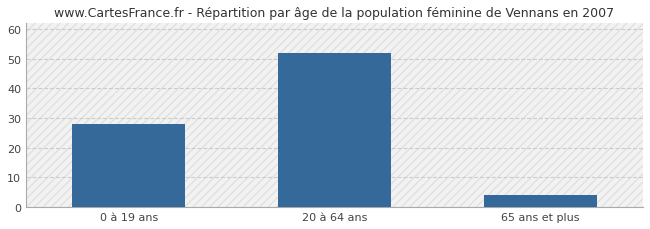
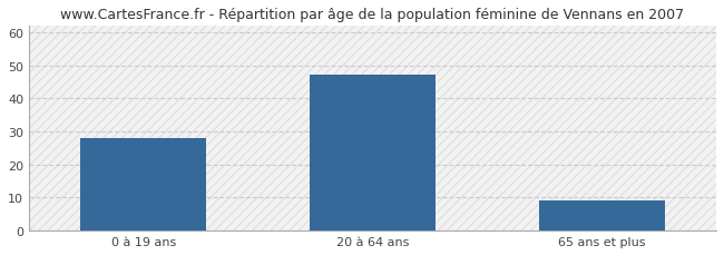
20 à 64 ans: 52 -> 47
65 ans et plus: 4 -> 9
